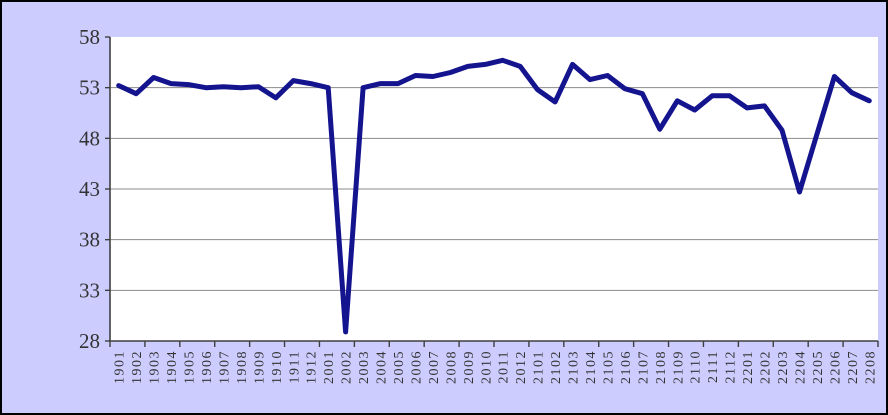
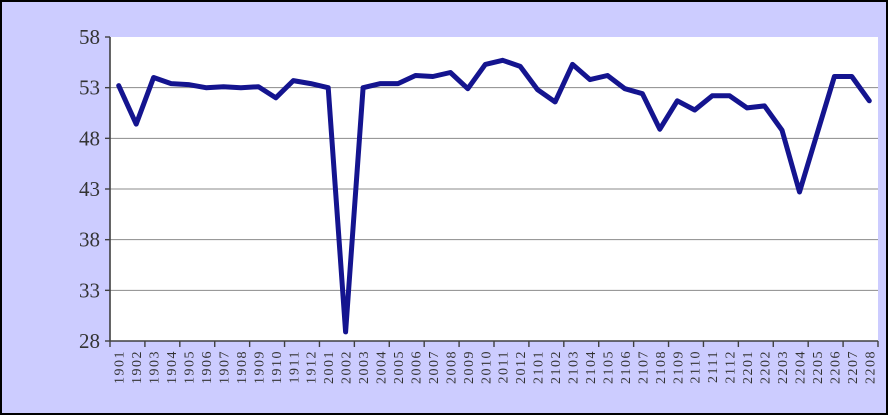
1902: 52.4 -> 49.4
2009: 55.1 -> 52.9
2207: 52.5 -> 54.1
